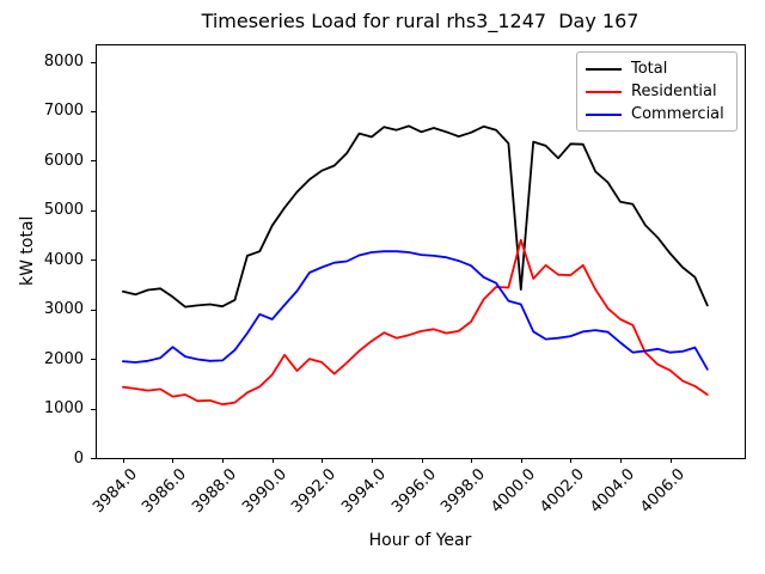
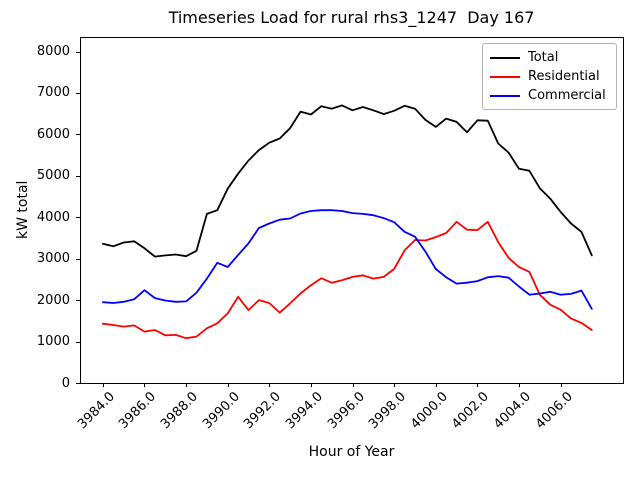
Total/4000: 3400 -> 6200
Residential/4000: 4400 -> 3500
Commercial/4000: 3100 -> 2800
